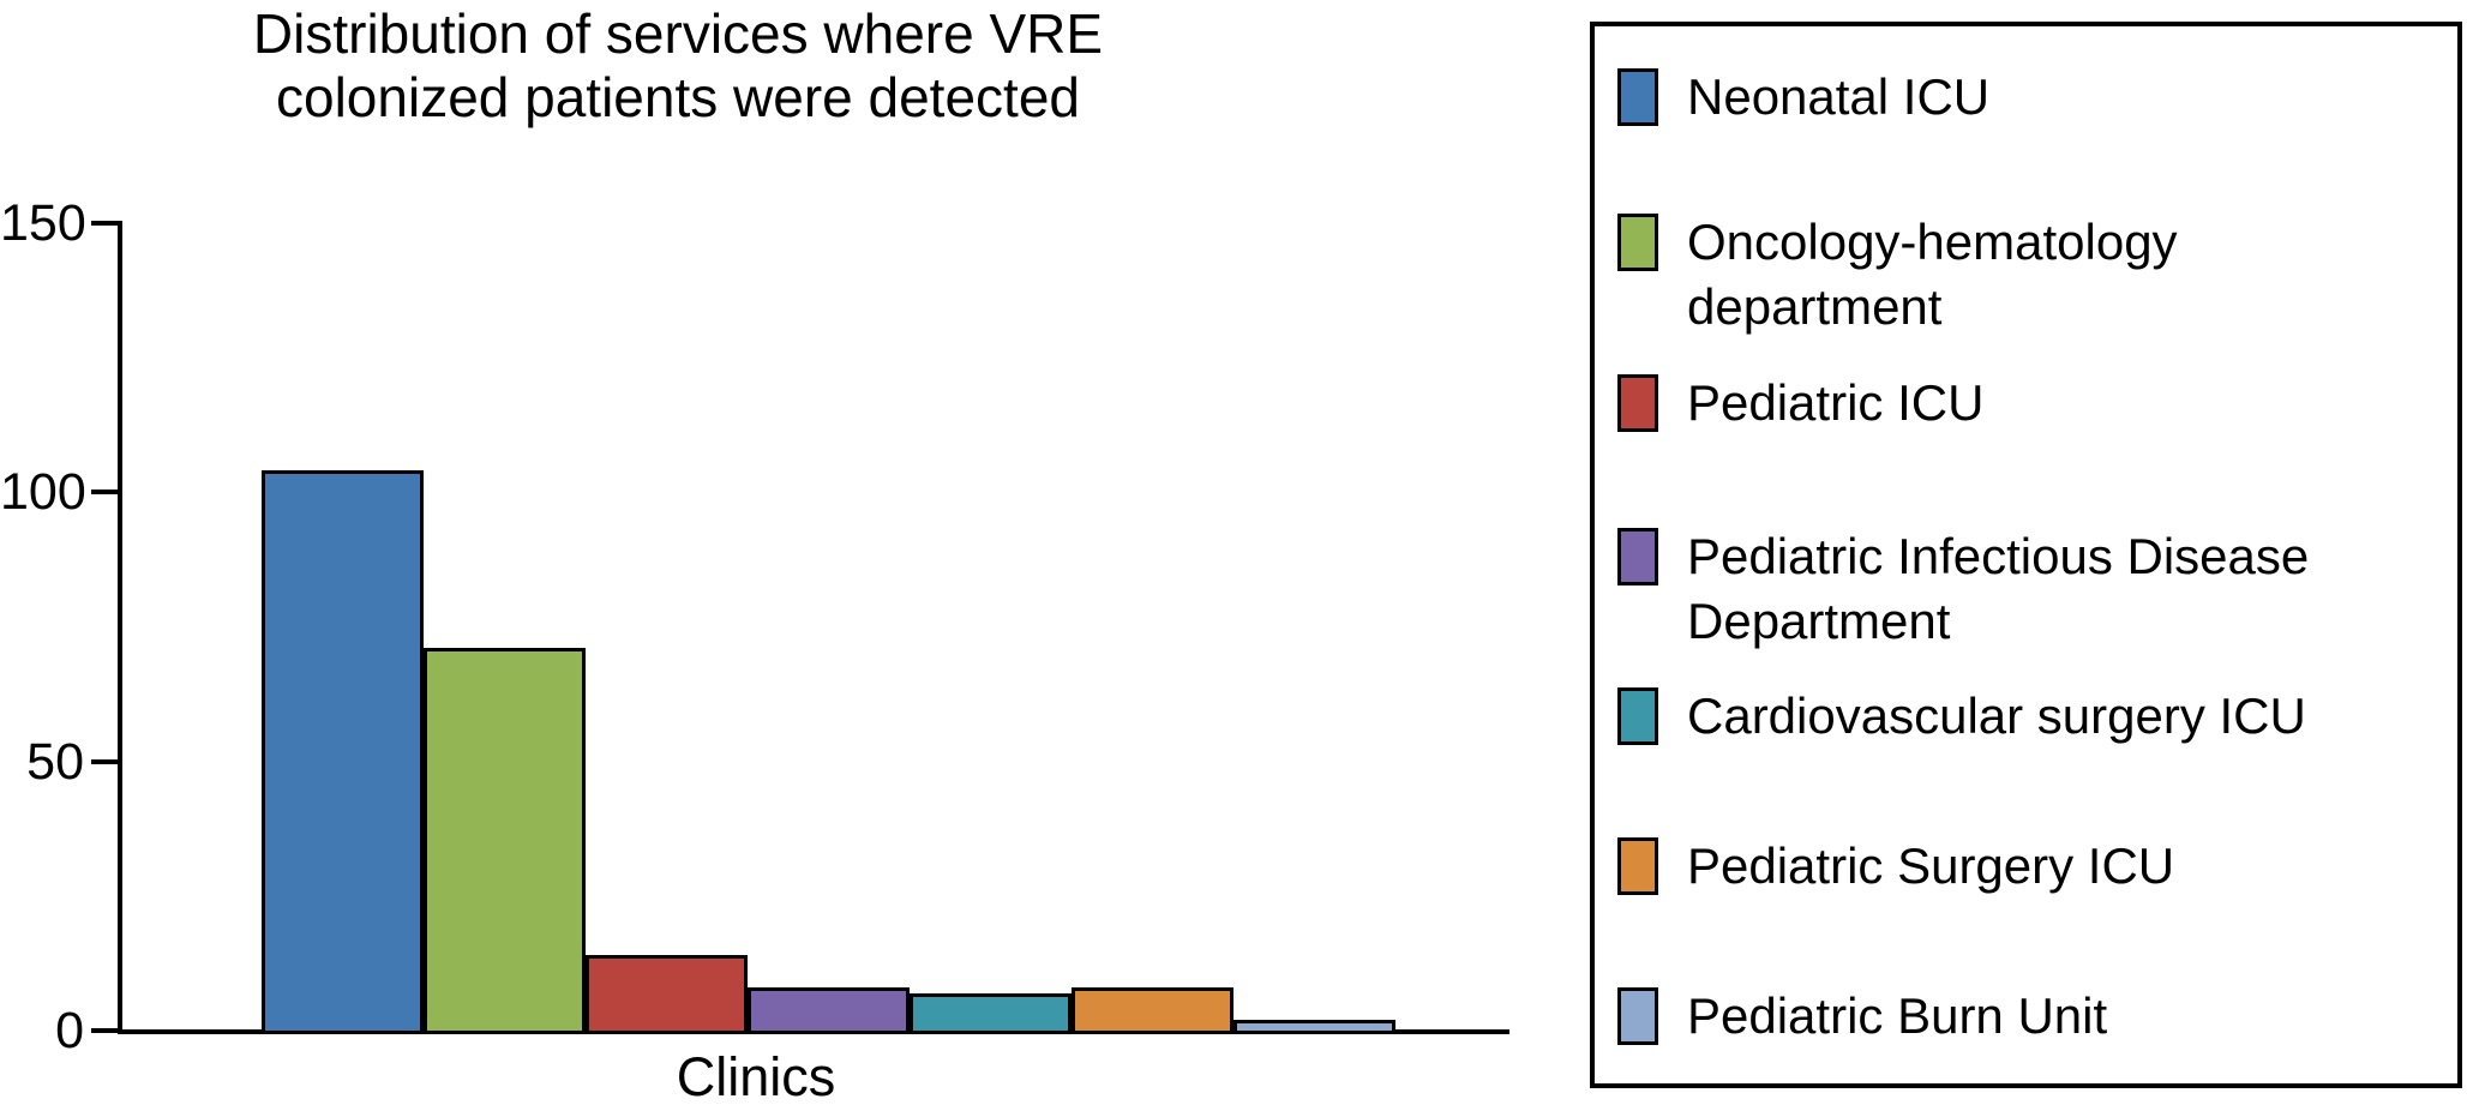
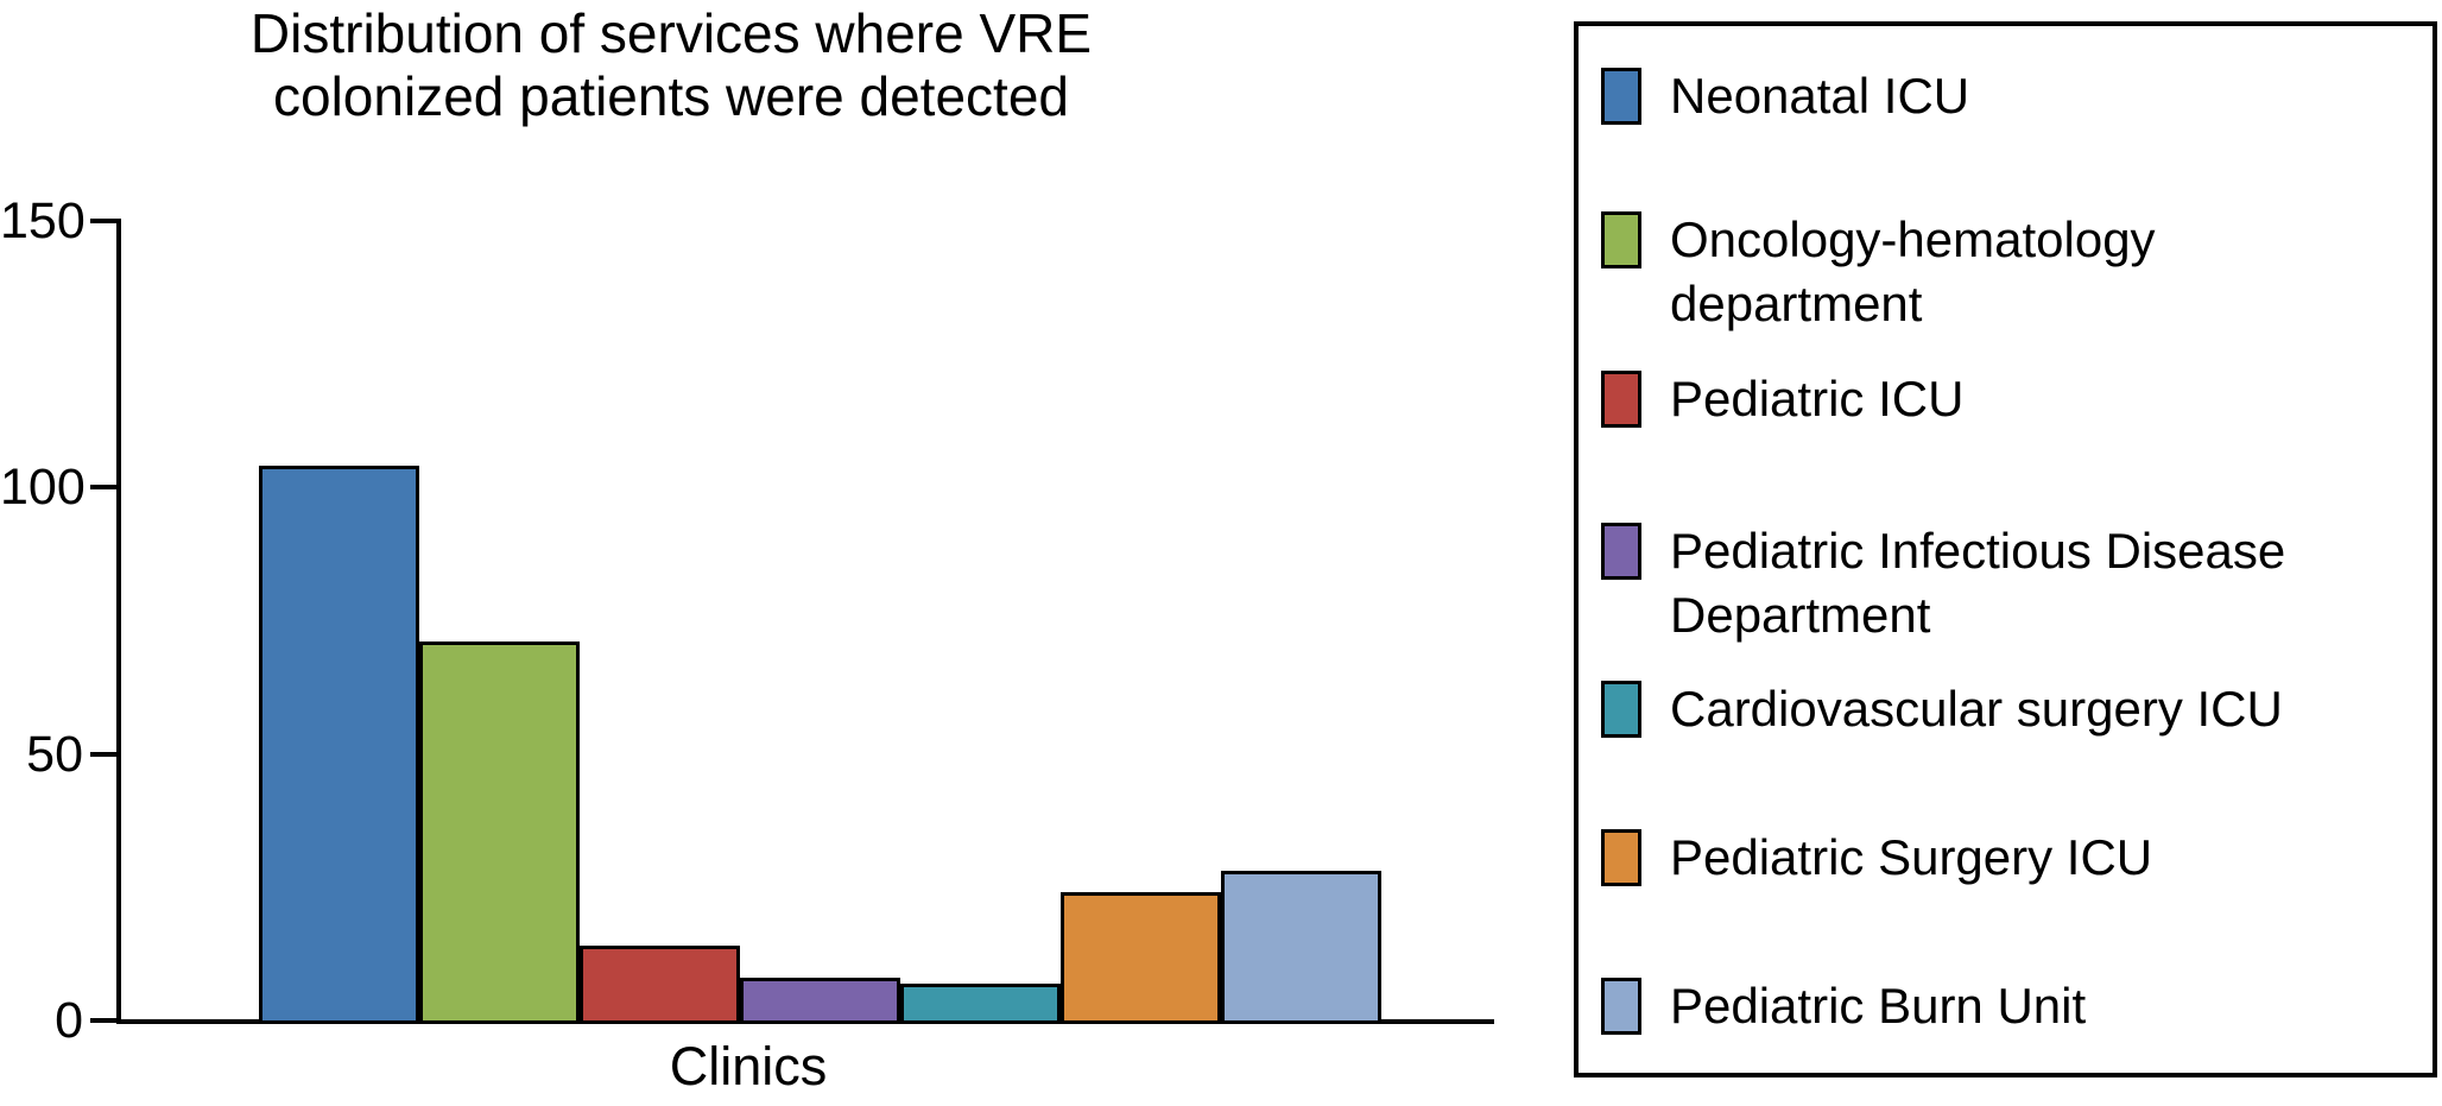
Pediatric Surgery ICU: 8 -> 24
Pediatric Burn Unit: 2 -> 28
